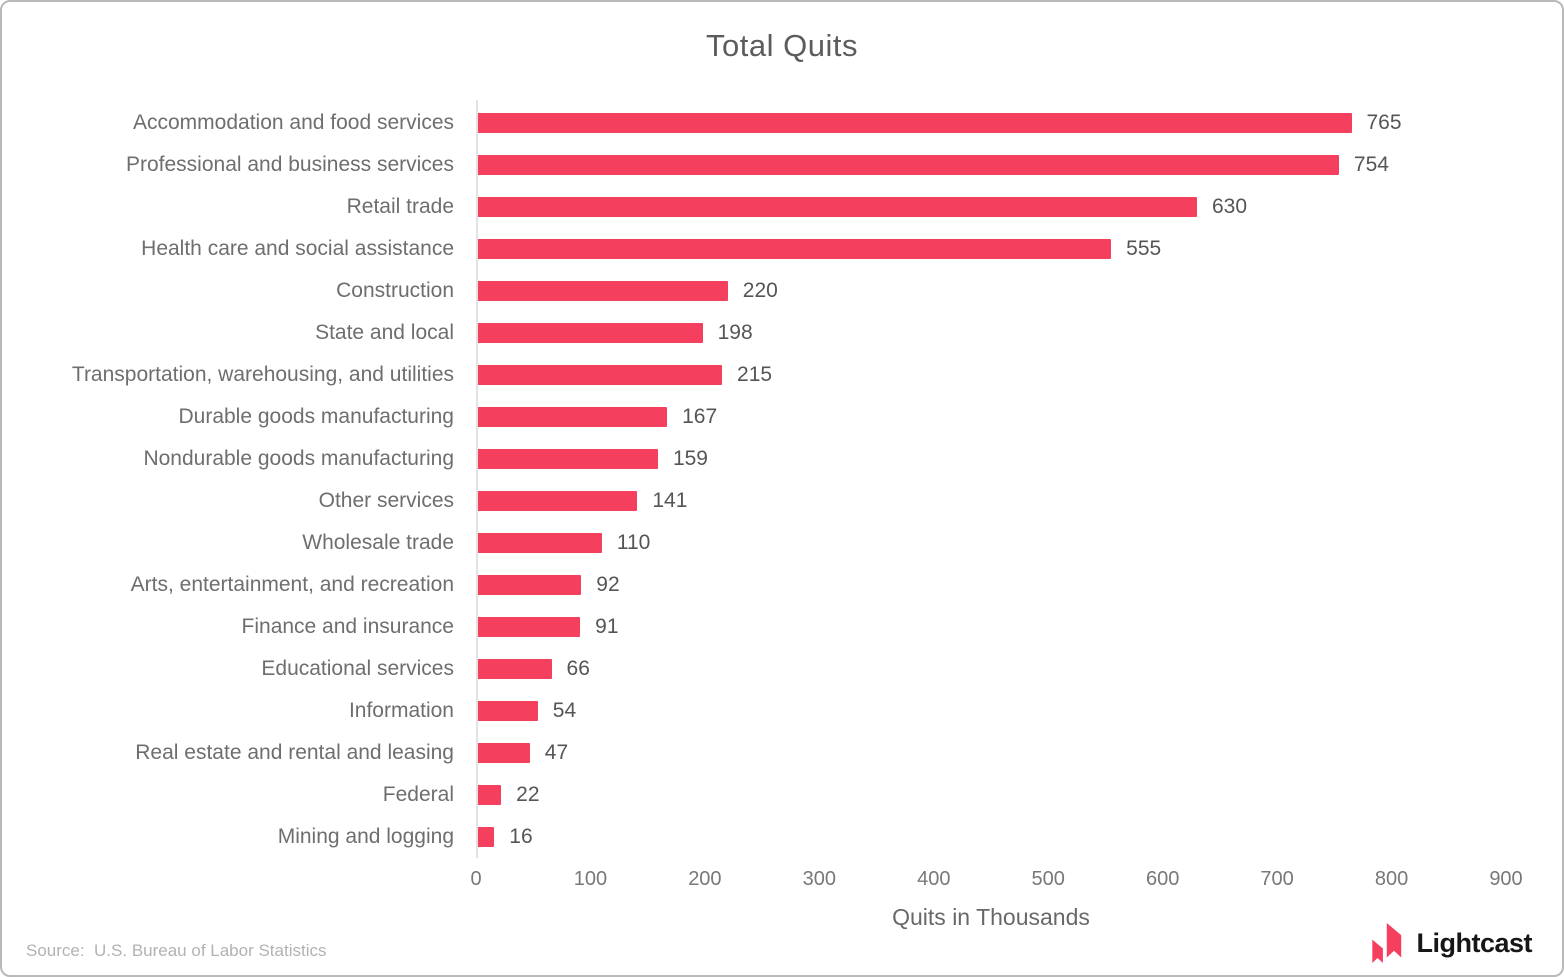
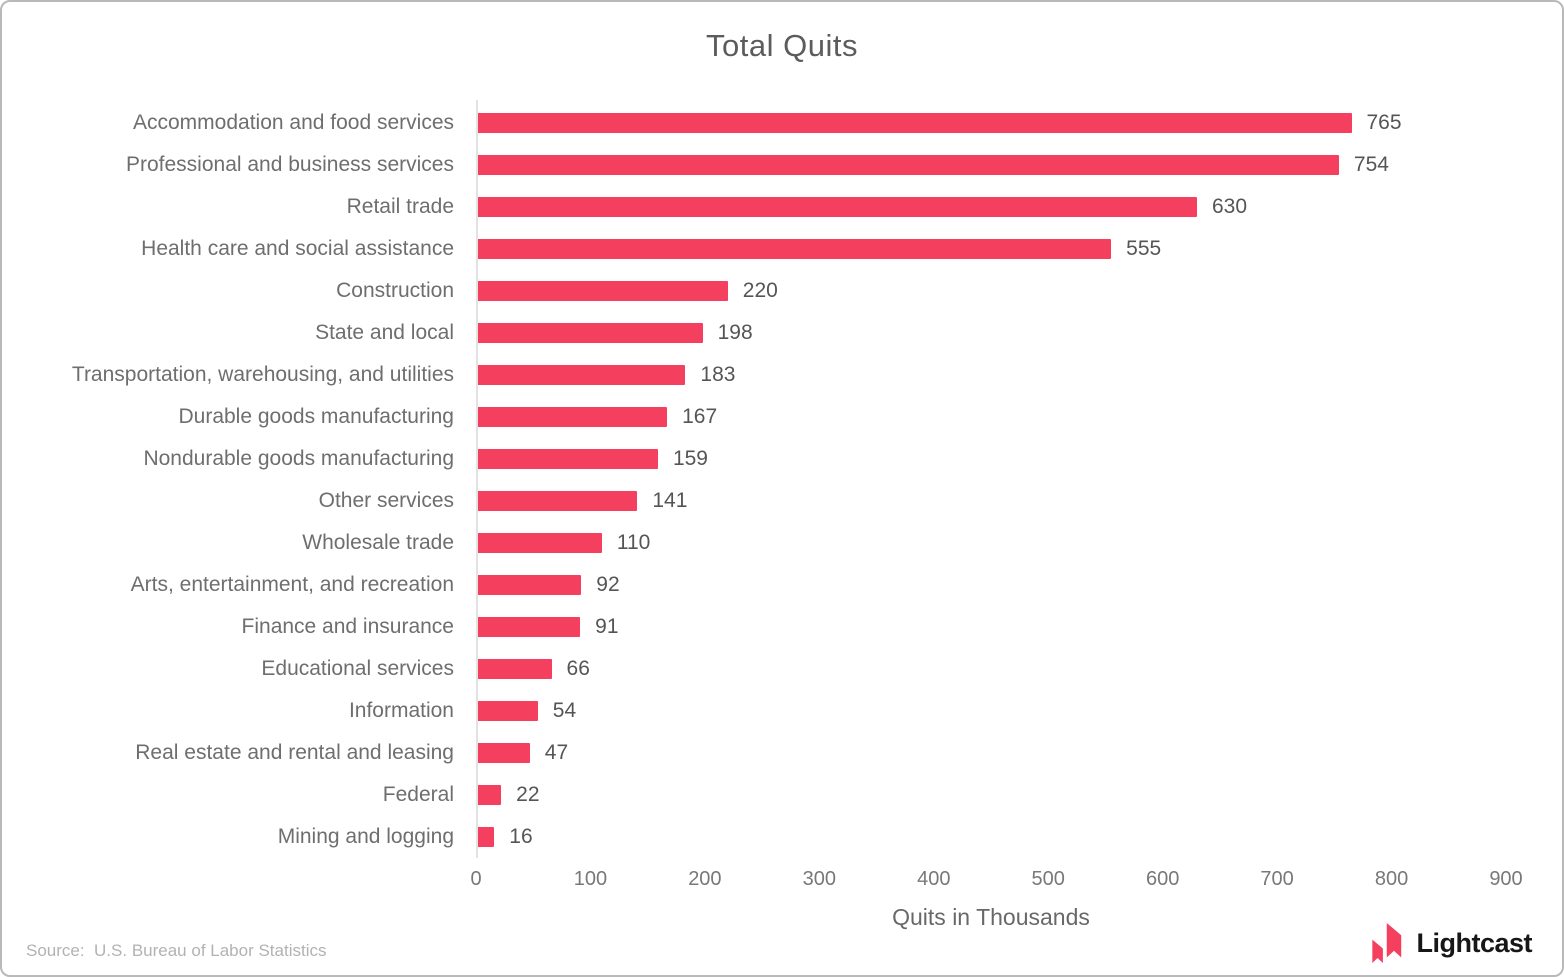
Transportation, warehousing, and utilities: 215 -> 183
